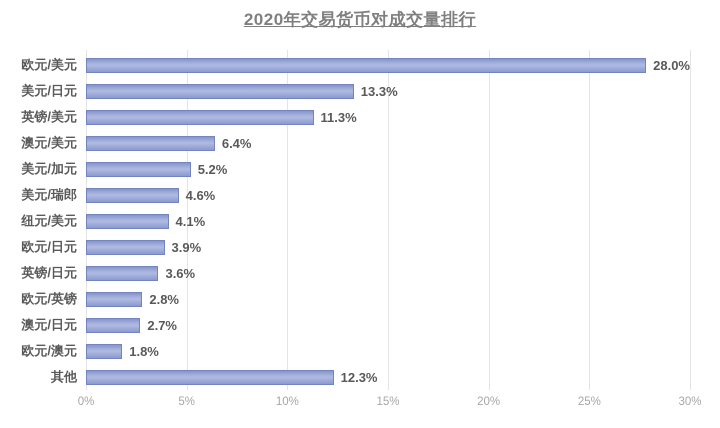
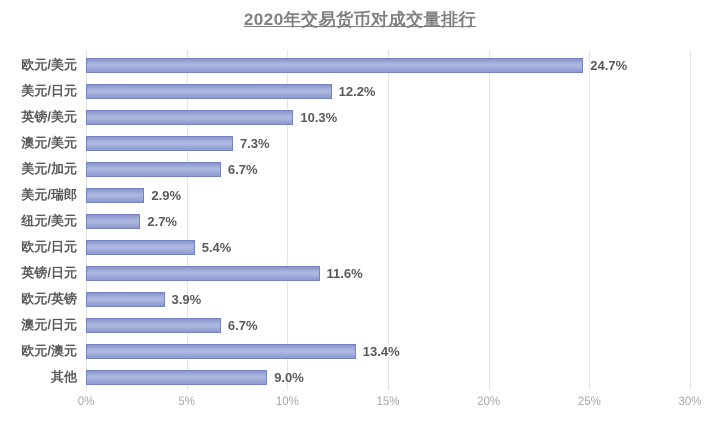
欧元/美元: 28.0% -> 24.7%
美元/日元: 13.3% -> 12.2%
英镑/美元: 11.3% -> 10.3%
澳元/美元: 6.4% -> 7.3%
美元/加元: 5.2% -> 6.7%
美元/瑞郎: 4.6% -> 2.9%
纽元/美元: 4.1% -> 2.7%
欧元/日元: 3.9% -> 5.4%
英镑/日元: 3.6% -> 11.6%
欧元/英镑: 2.8% -> 3.9%
澳元/日元: 2.7% -> 6.7%
欧元/澳元: 1.8% -> 13.4%
其他: 12.3% -> 9.0%
